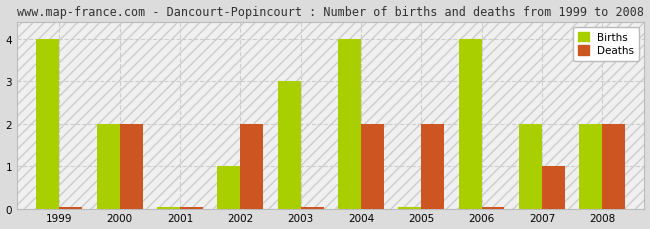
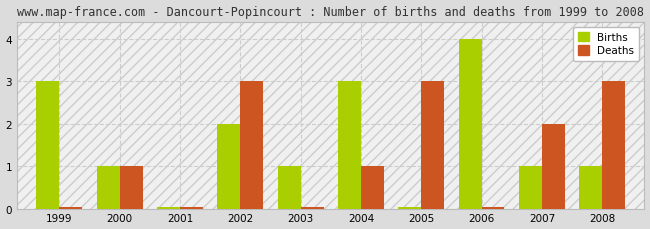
Births/1999: 4 -> 3
Births/2000: 2 -> 1
Deaths/2000: 2 -> 1
Births/2002: 1 -> 2
Deaths/2002: 2 -> 3
Births/2003: 3 -> 1
Births/2004: 4 -> 3
Deaths/2004: 2 -> 1
Deaths/2005: 2 -> 3
Births/2007: 2 -> 1
Deaths/2007: 1 -> 2
Births/2008: 2 -> 1
Deaths/2008: 2 -> 3
